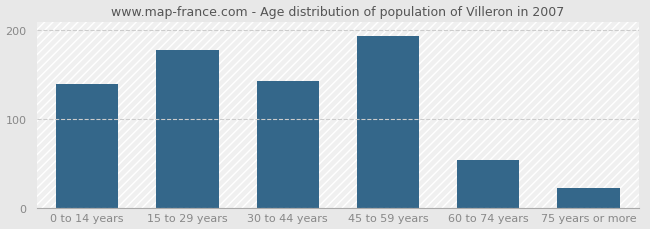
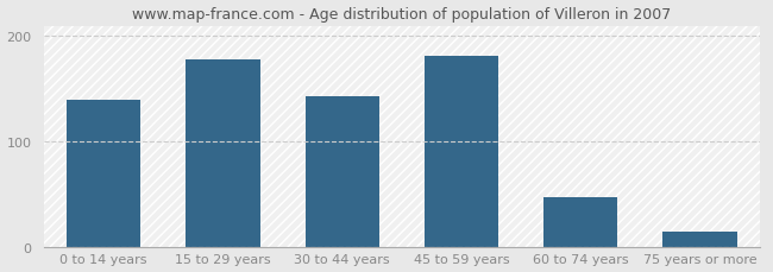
45 to 59 years: 194 -> 181
60 to 74 years: 54 -> 47
75 years or more: 22 -> 14
